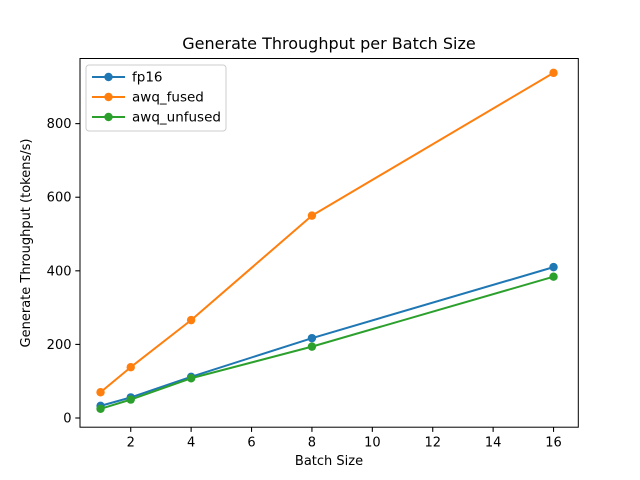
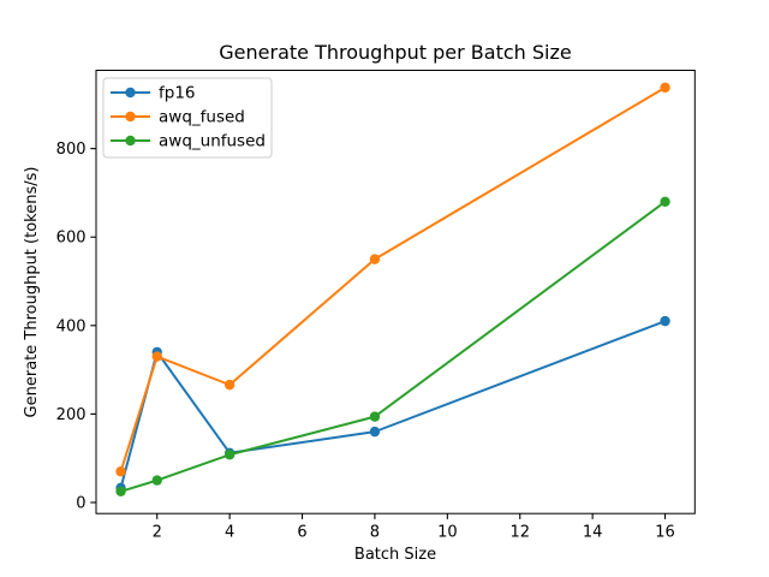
fp16/2: 60 -> 340
awq_fused/2: 140 -> 330
fp16/8: 220 -> 160
awq_unfused/16: 380 -> 680
